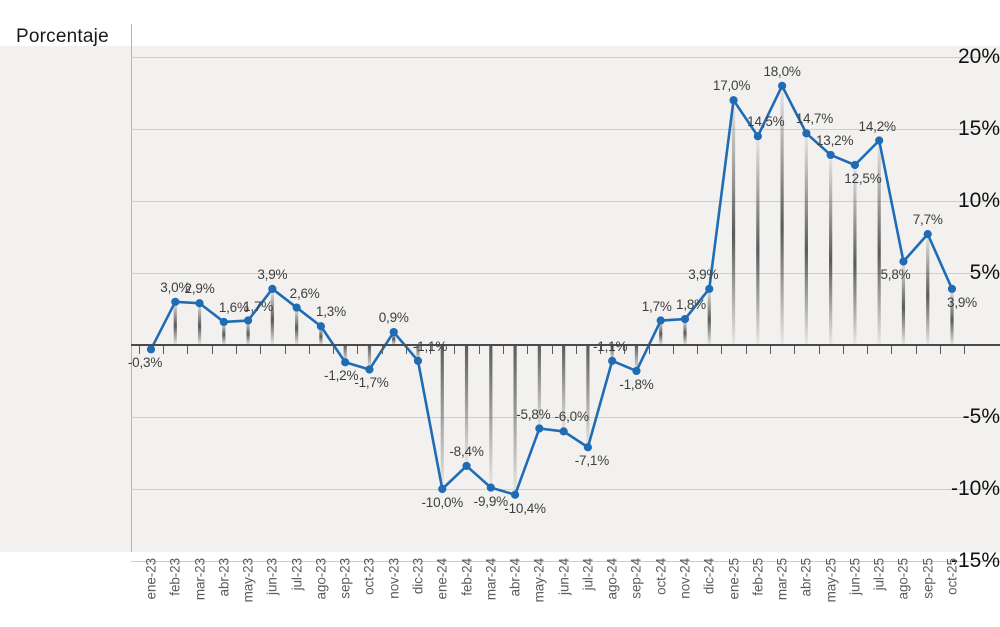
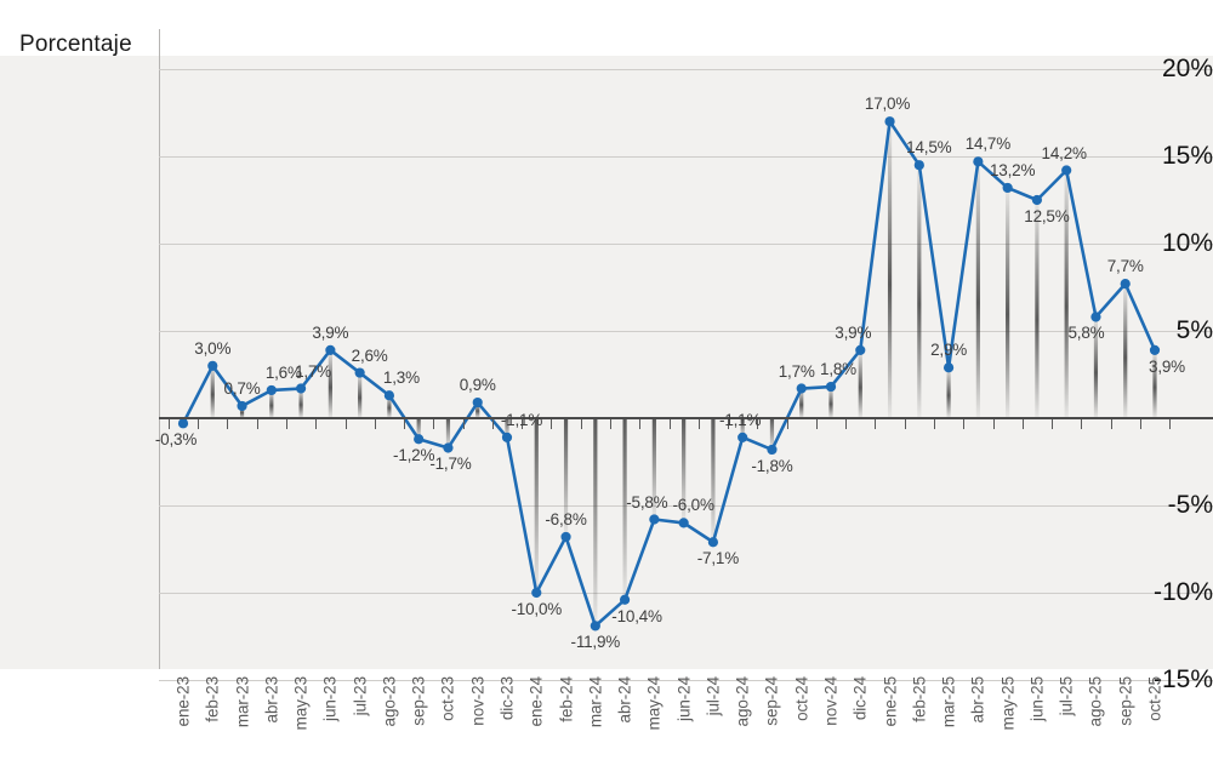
mar-23: 2,9% -> 0,7%
feb-24: -8,4% -> -6,8%
mar-24: -9,9% -> -11,9%
mar-25: 18,0% -> 2,9%
